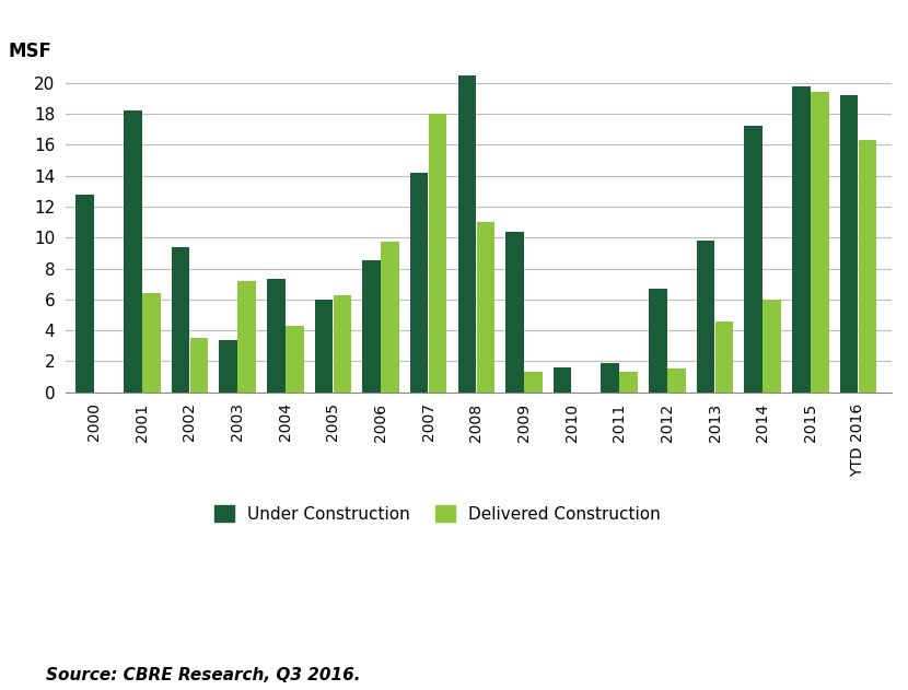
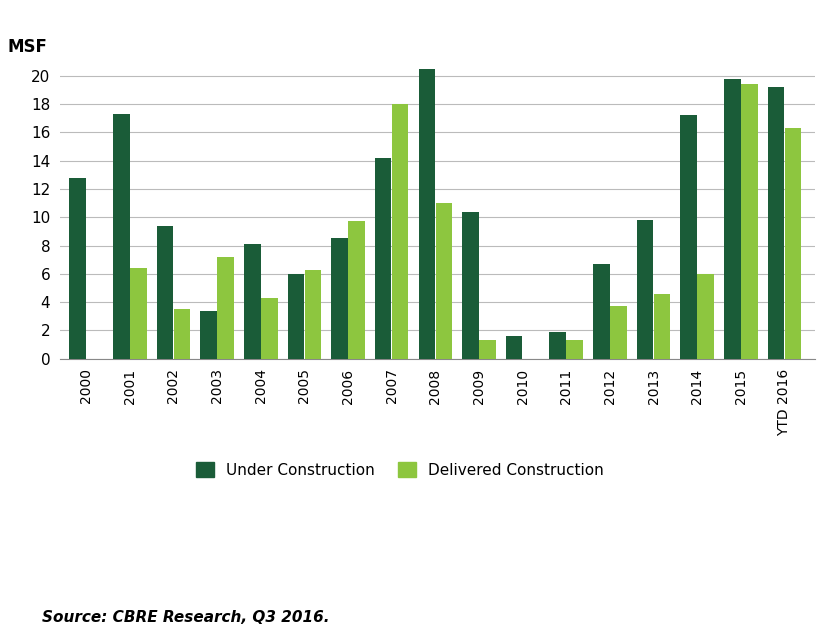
Under Construction/2001: 18.2 -> 17.3
Under Construction/2004: 7.3 -> 8.1
Delivered Construction/2012: 1.5 -> 3.7
